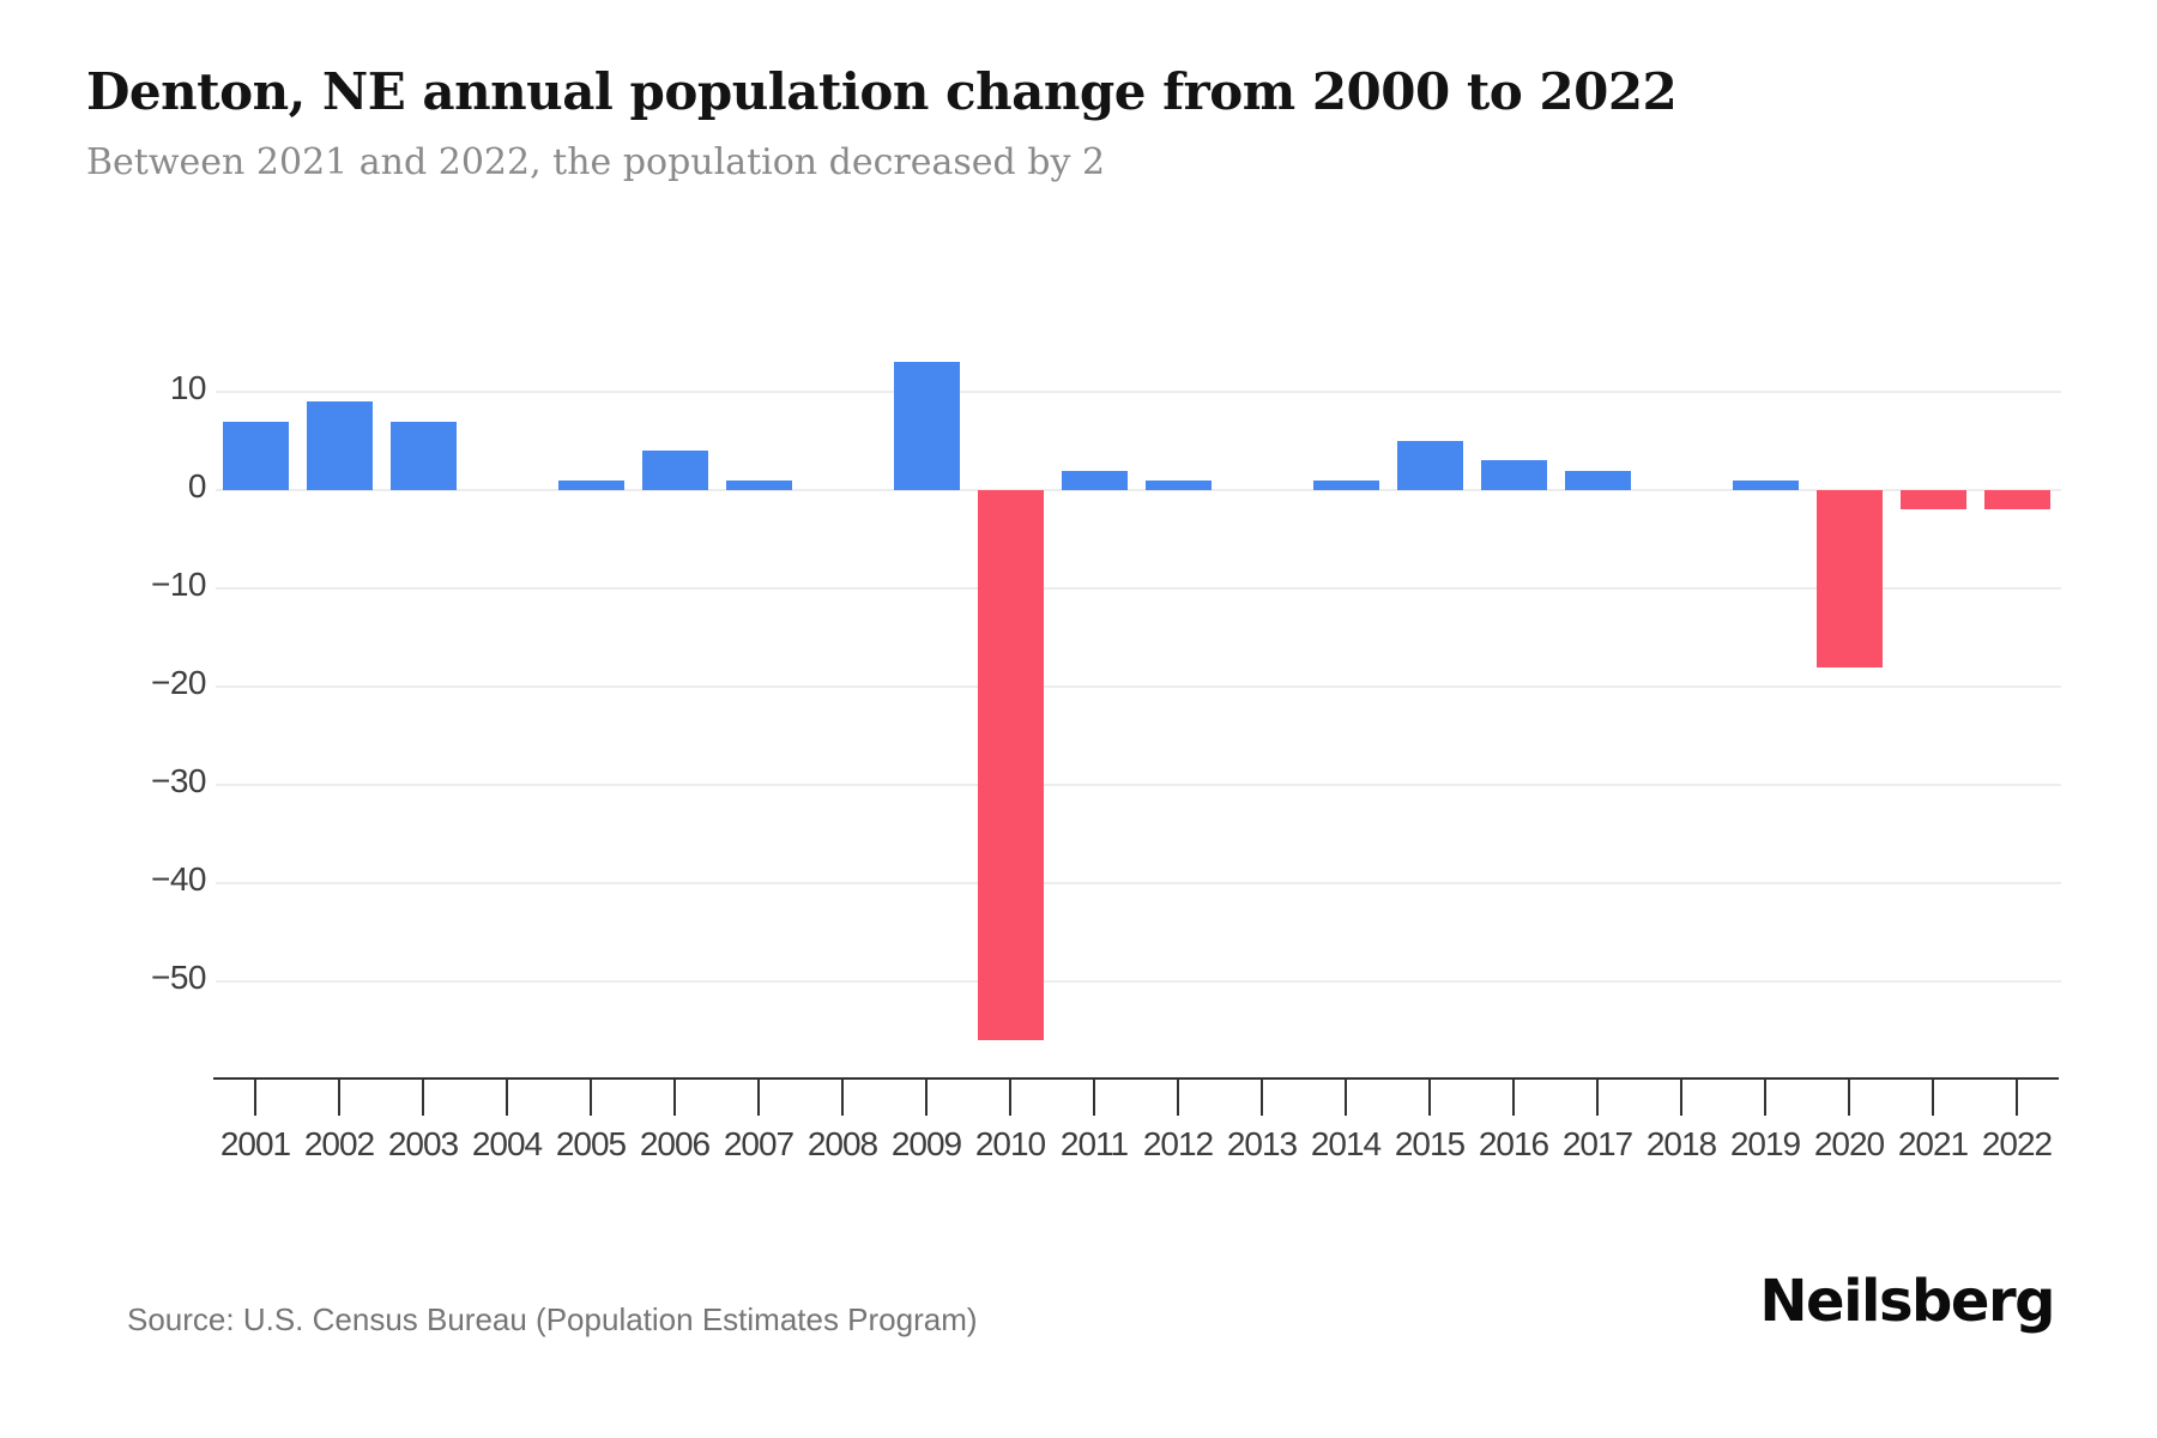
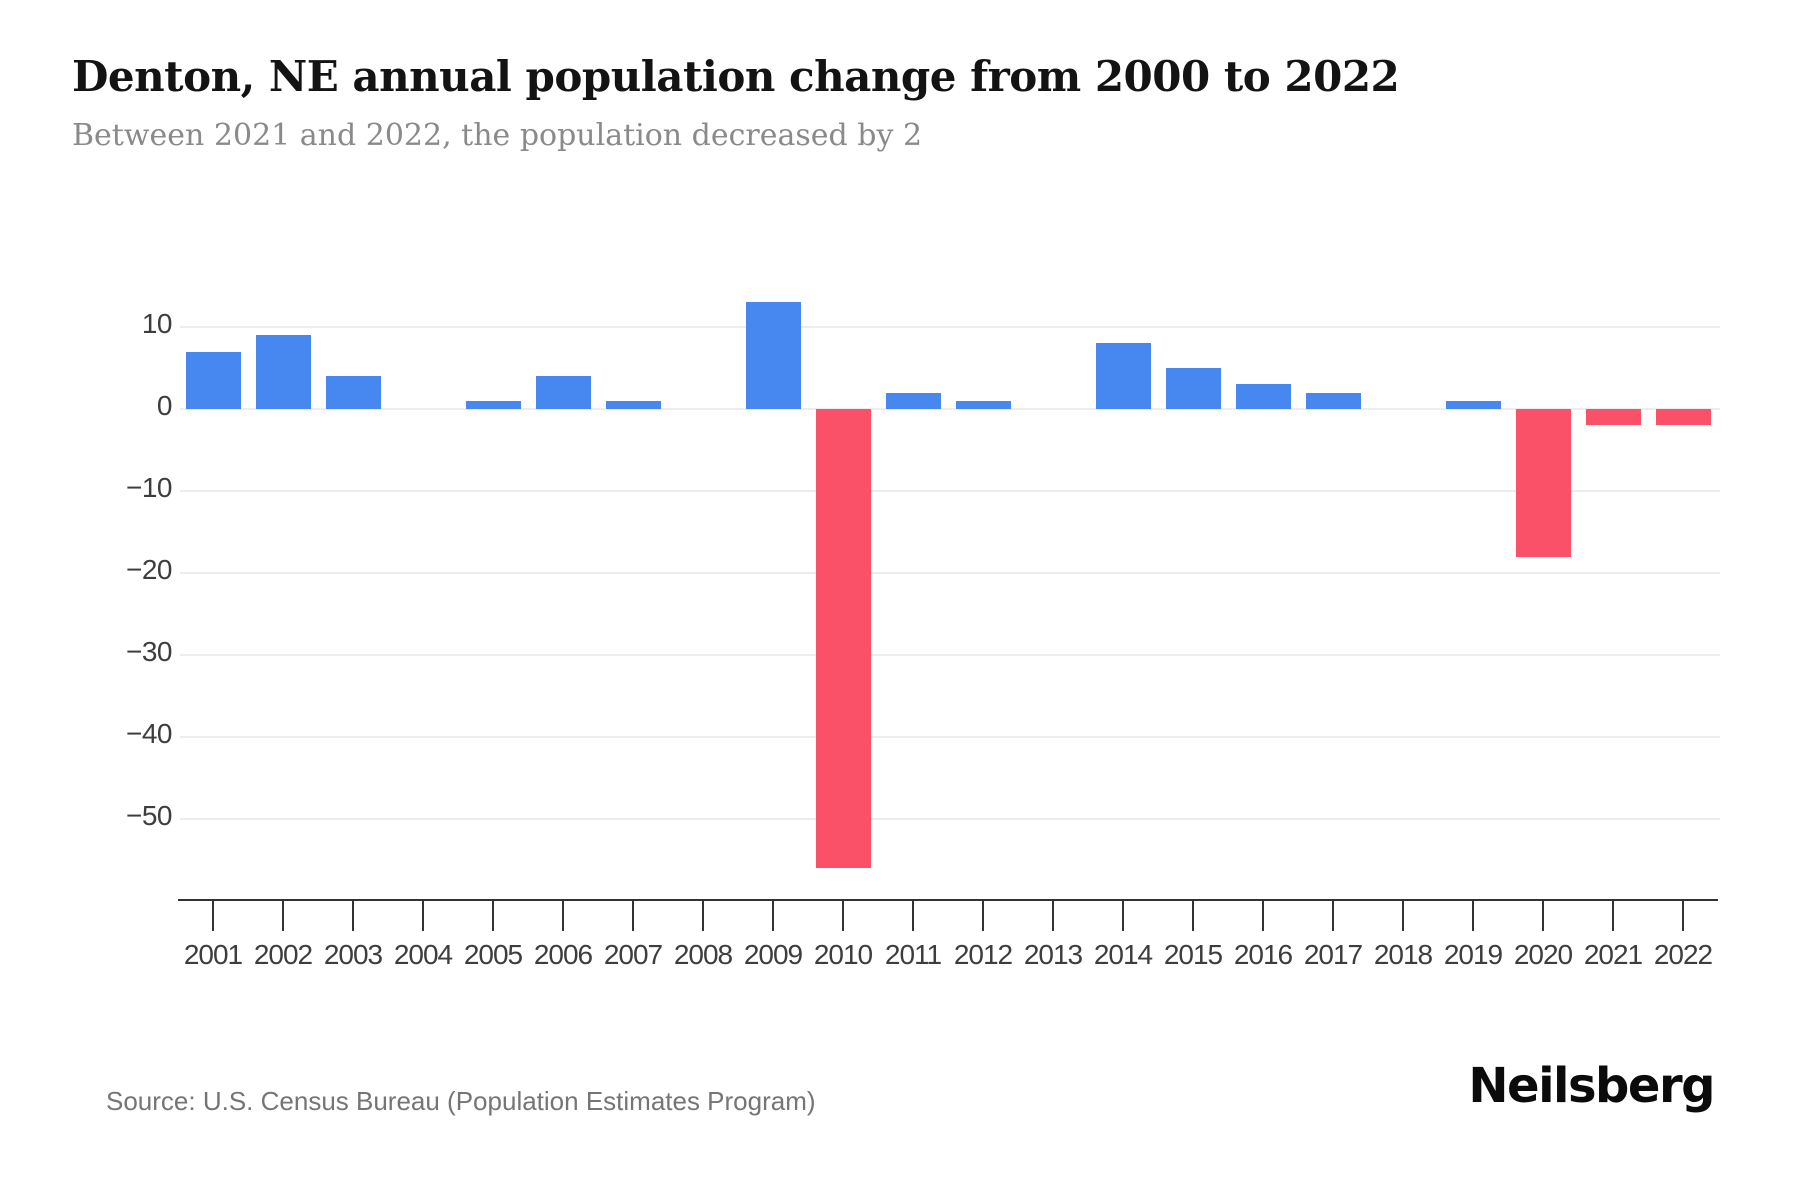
2003: 7 -> 4
2014: 1 -> 8
